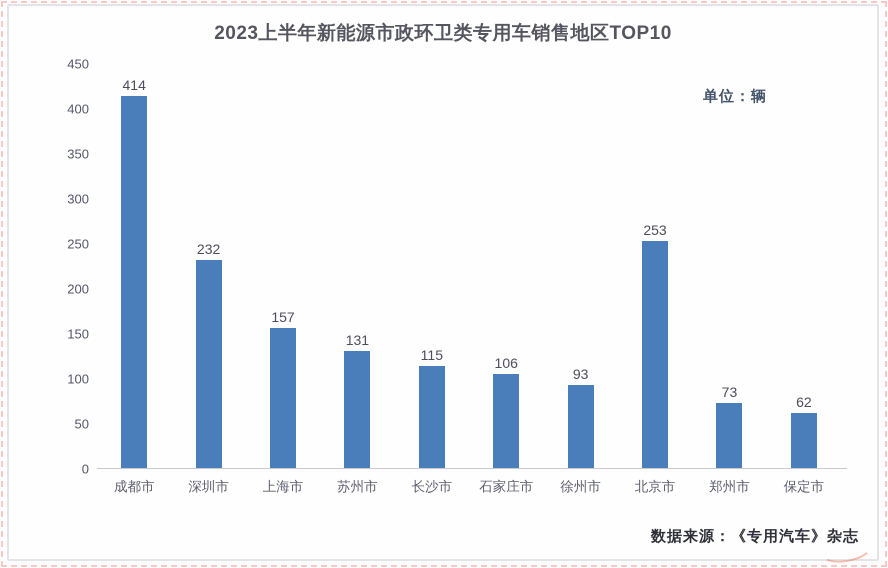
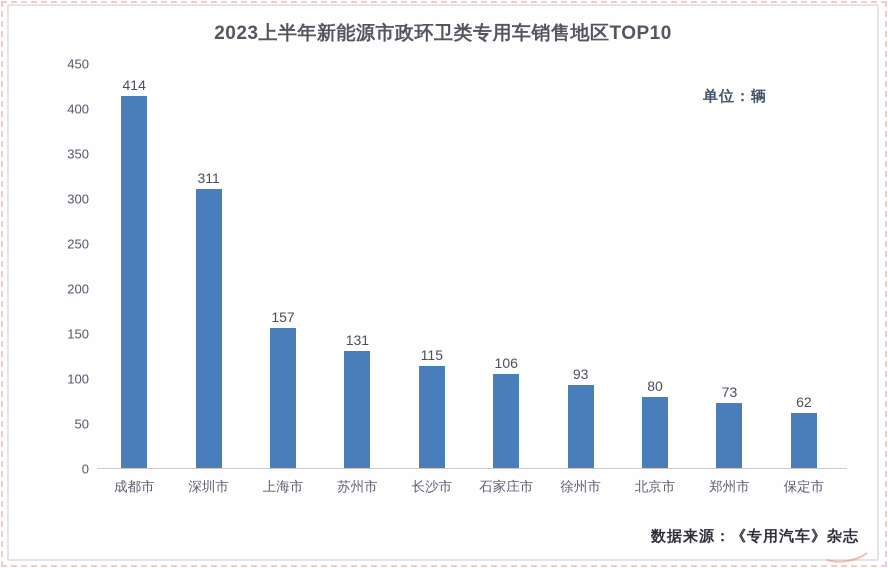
深圳市: 232 -> 311
北京市: 253 -> 80
